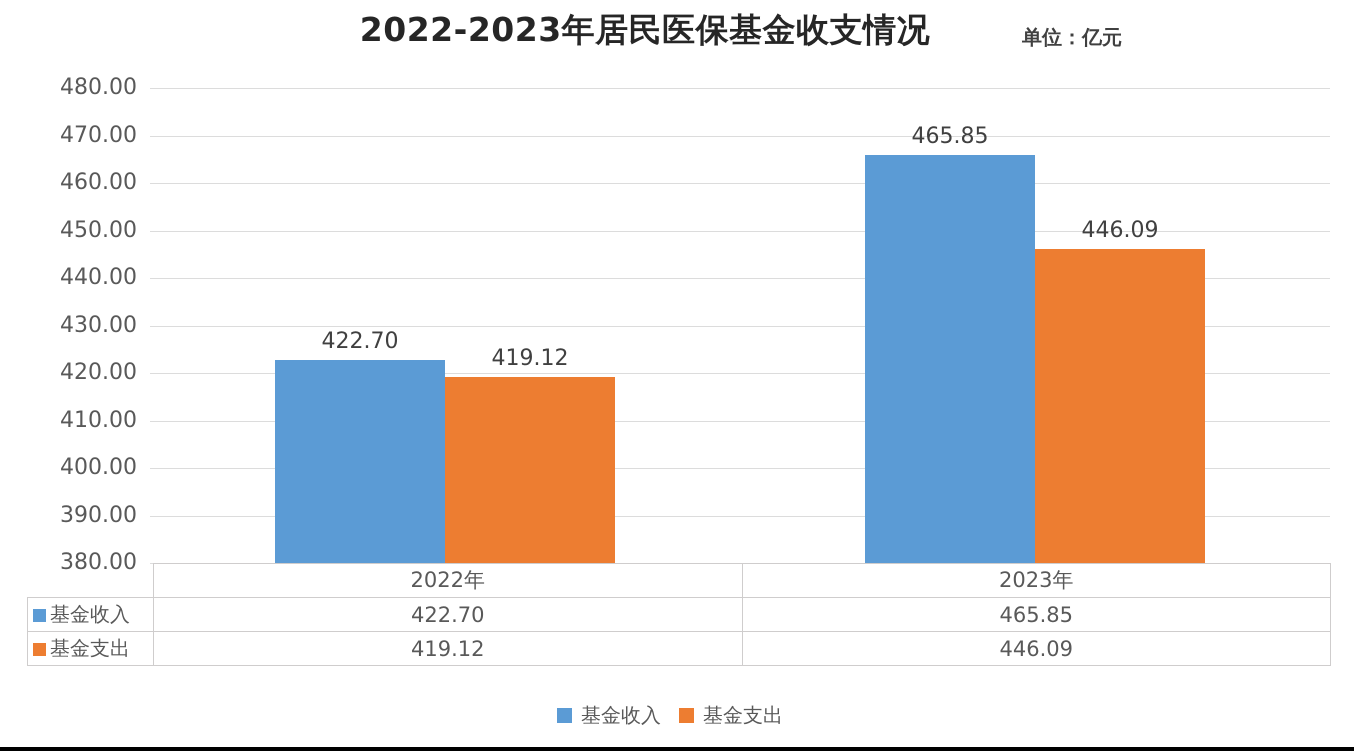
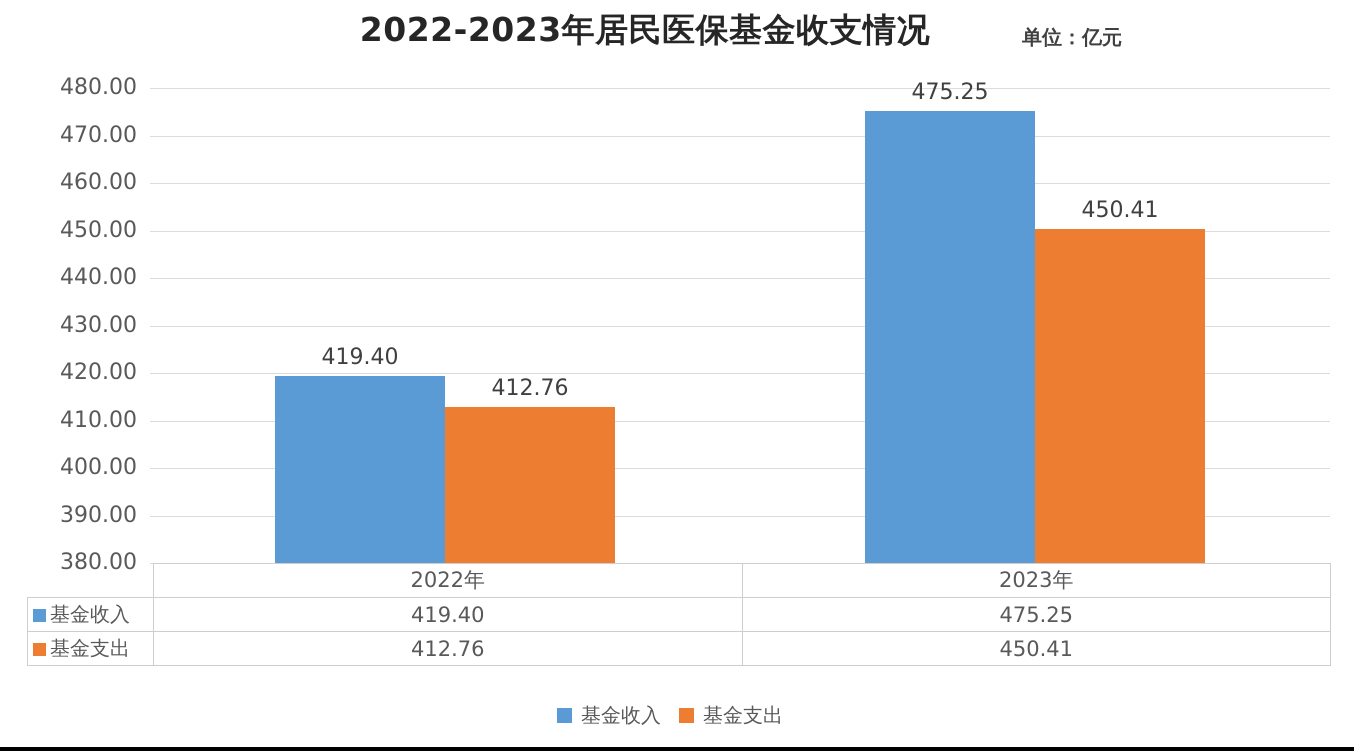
基金收入/2022年: 422.70 -> 419.40
基金支出/2022年: 419.12 -> 412.76
基金收入/2023年: 465.85 -> 475.25
基金支出/2023年: 446.09 -> 450.41
